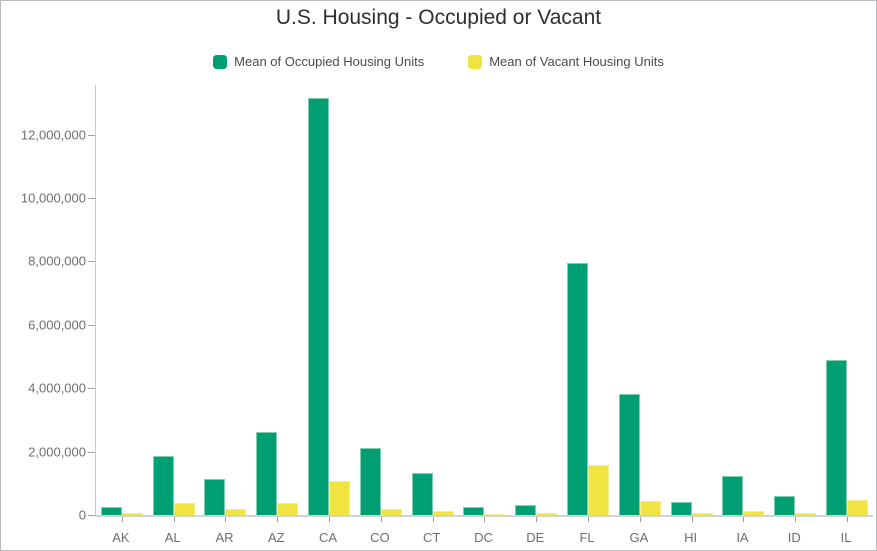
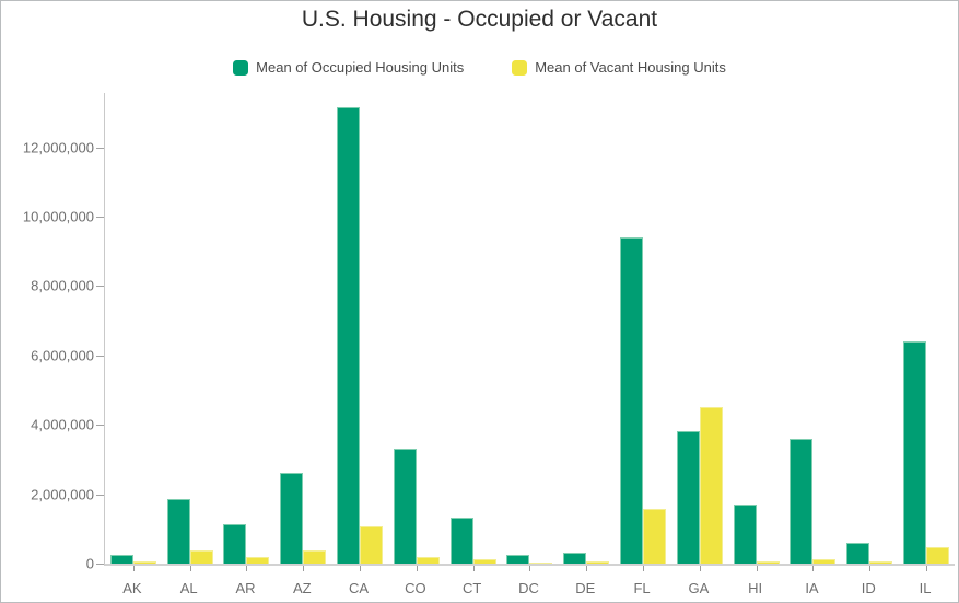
Mean of Occupied Housing Units/CO: 2100000 -> 3300000
Mean of Occupied Housing Units/FL: 8000000 -> 9400000
Mean of Vacant Housing Units/GA: 400000 -> 4500000
Mean of Occupied Housing Units/HI: 400000 -> 1700000
Mean of Occupied Housing Units/IA: 1200000 -> 3600000
Mean of Occupied Housing Units/IL: 4900000 -> 6400000
